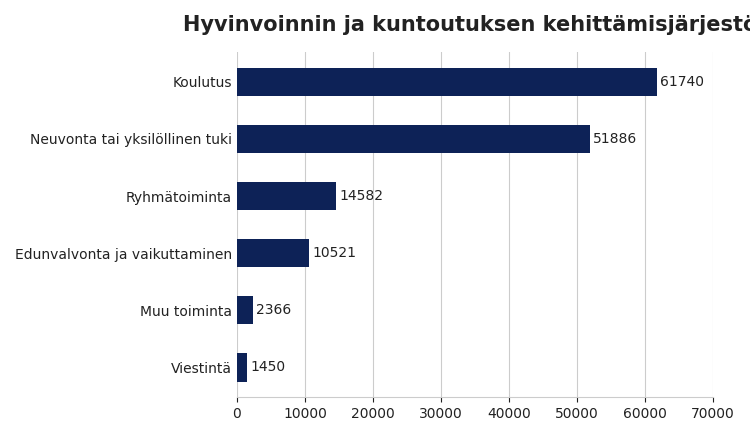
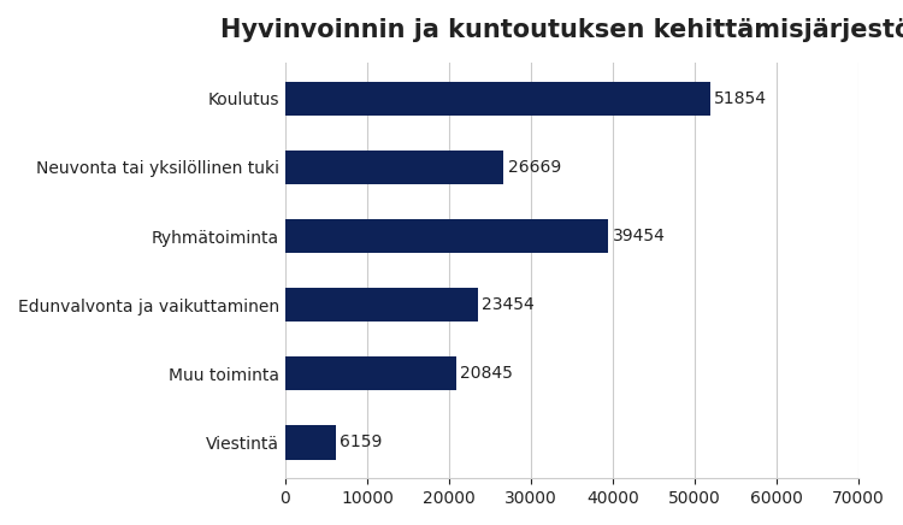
Koulutus: 61740 -> 51854
Neuvonta tai yksilöllinen tuki: 51886 -> 26669
Ryhmätoiminta: 14582 -> 39454
Edunvalvonta ja vaikuttaminen: 10521 -> 23454
Muu toiminta: 2366 -> 20845
Viestintä: 1450 -> 6159
